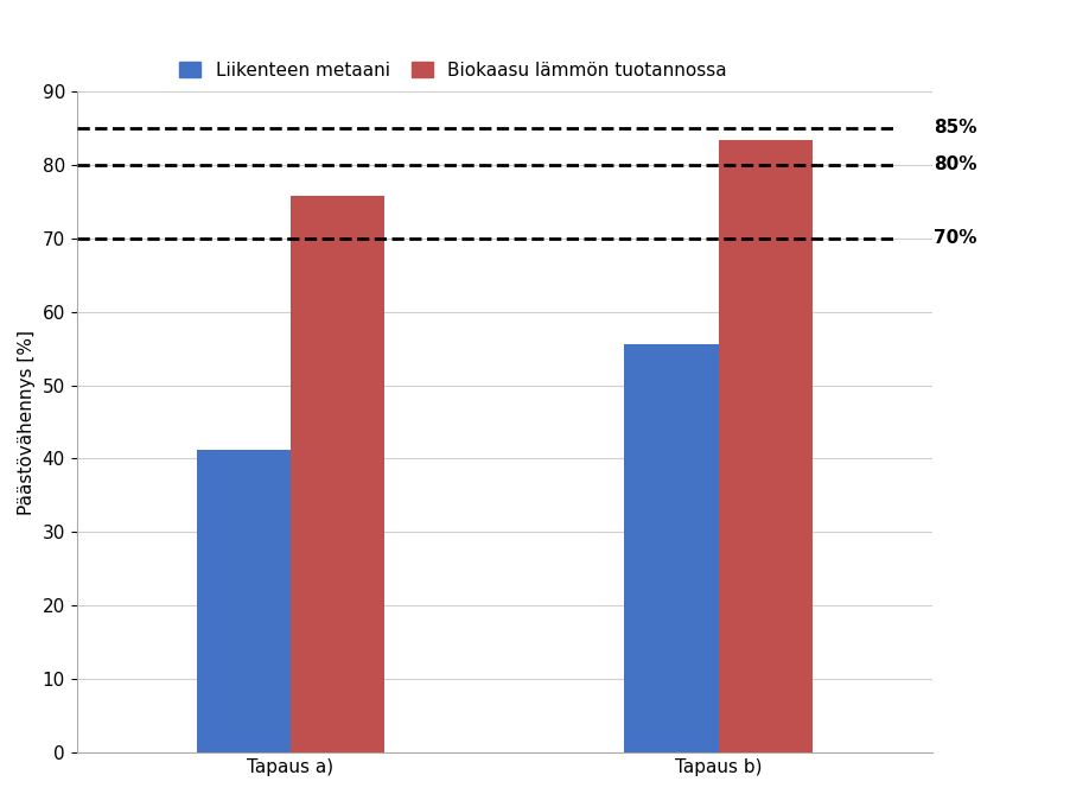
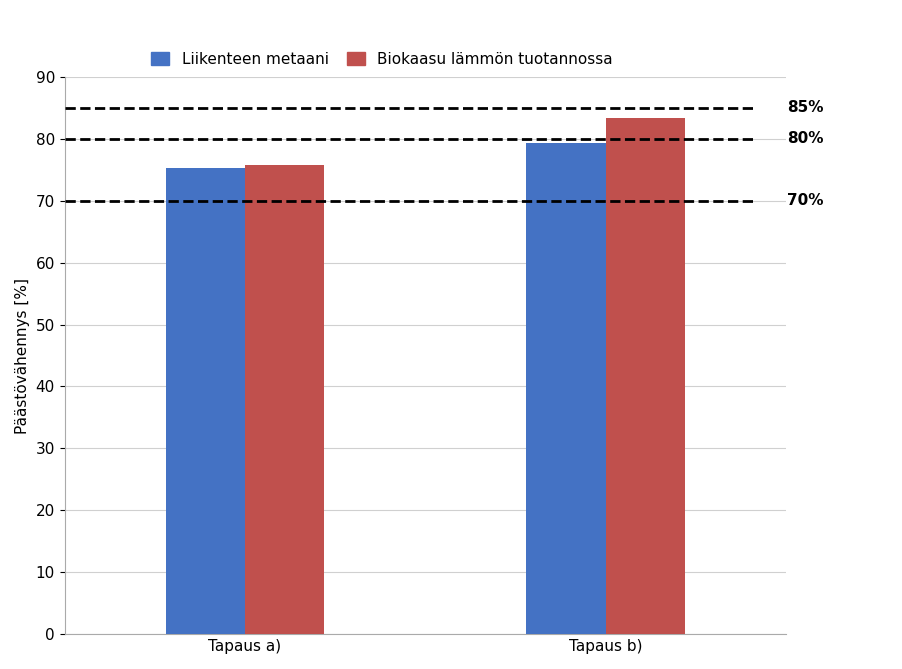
Liikenteen metaani/Tapaus a): 41.2 -> 75.3
Liikenteen metaani/Tapaus b): 55.6 -> 79.3
